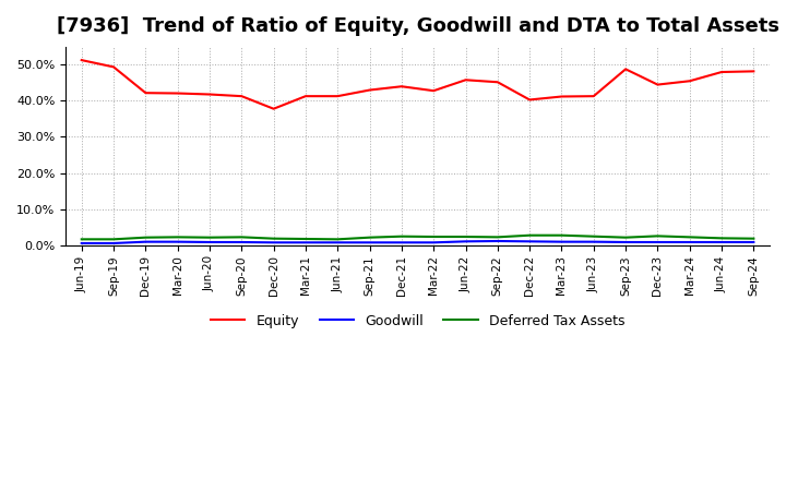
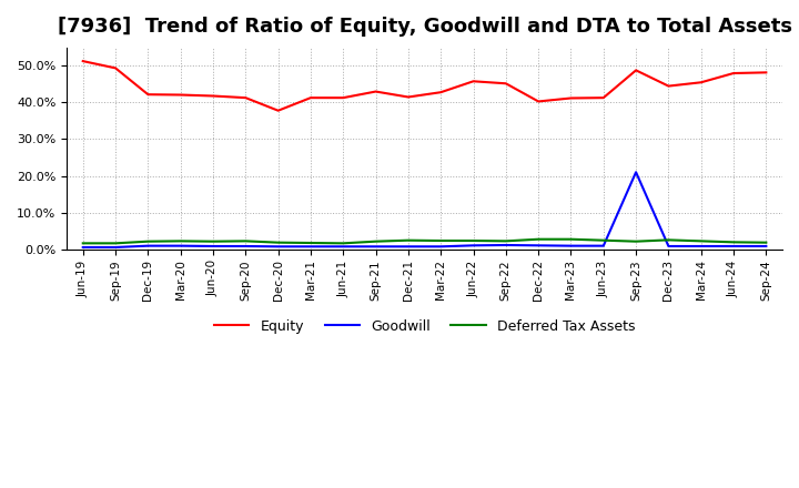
Equity/Dec-21: 44.0% -> 41.5%
Goodwill/Sep-23: 0.8% -> 21.0%
